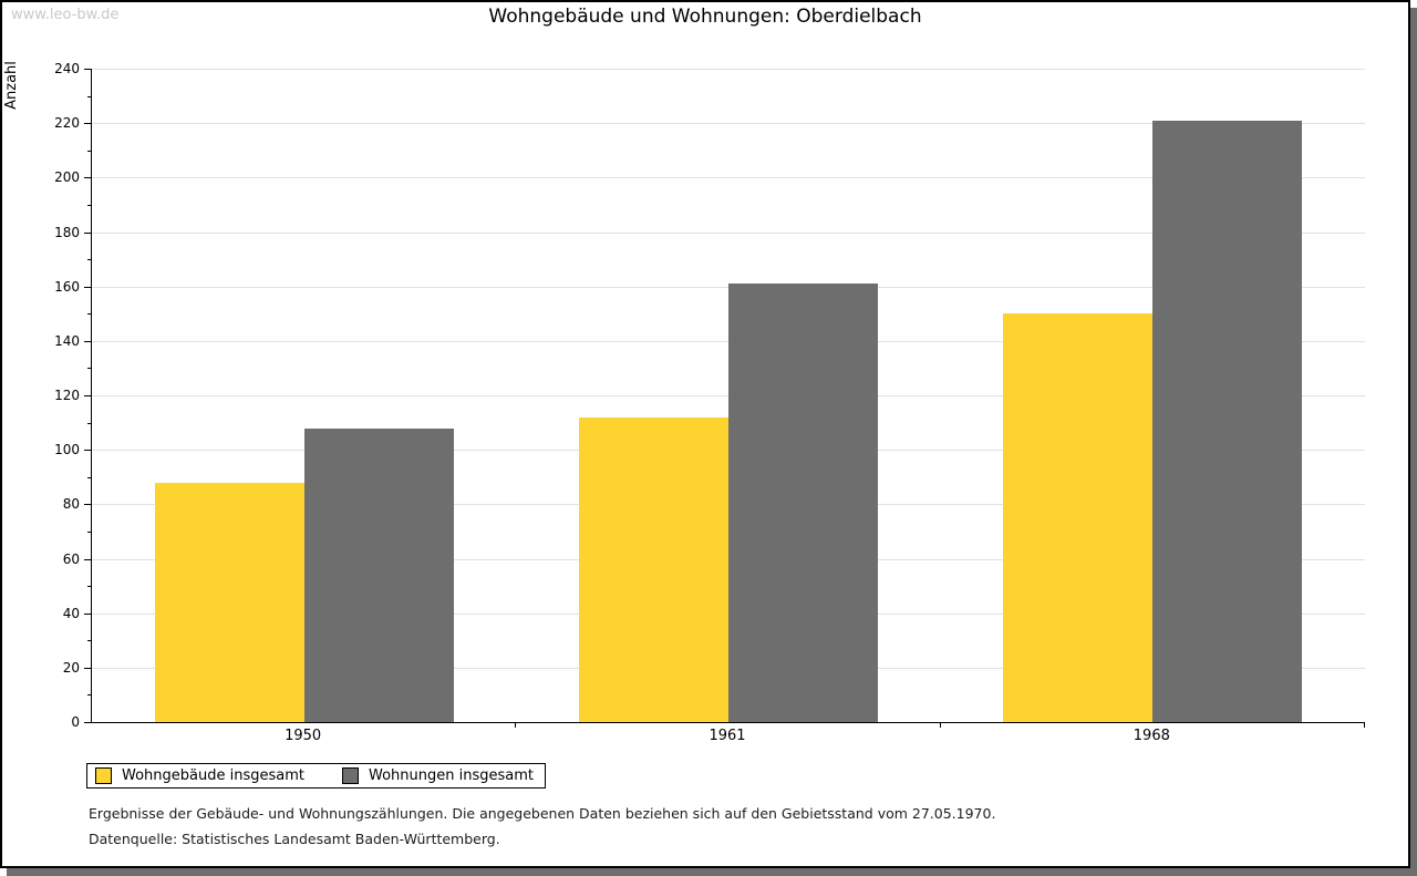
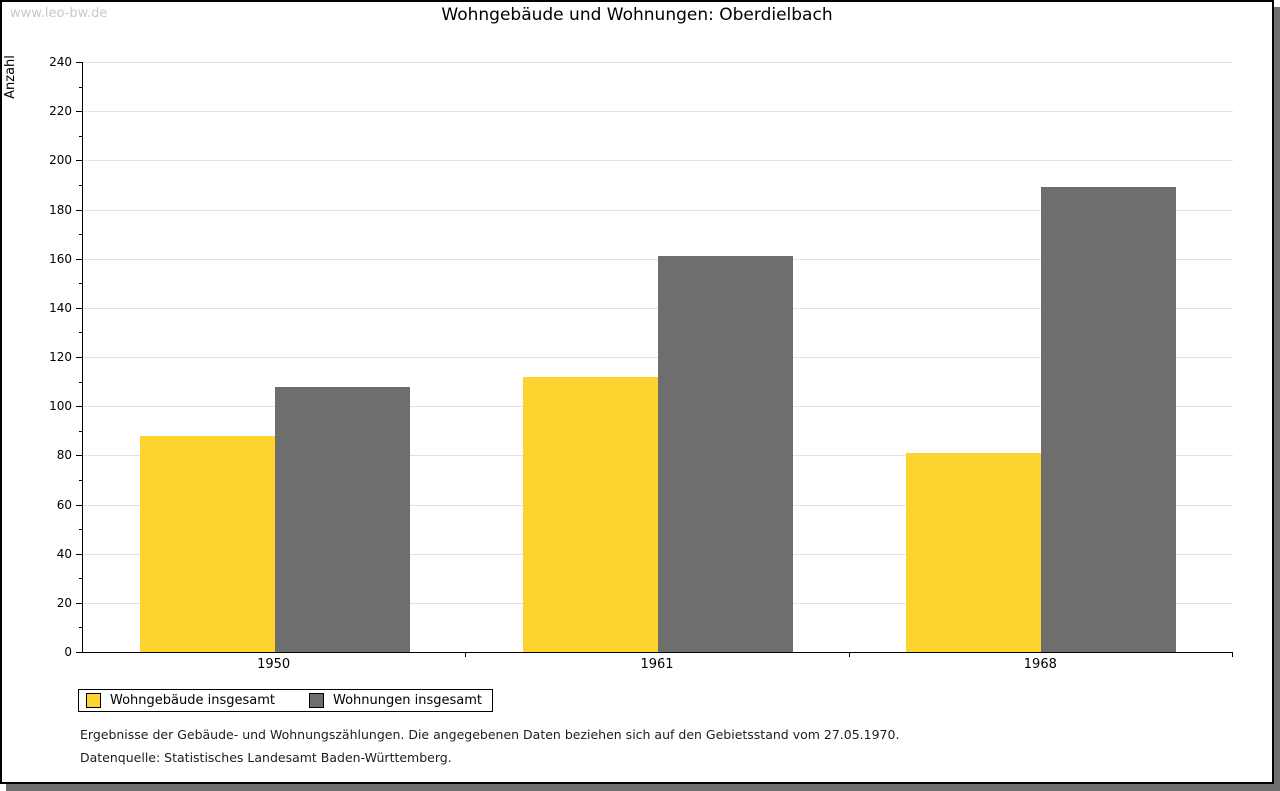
Wohngebäude insgesamt/1968: 150 -> 81
Wohnungen insgesamt/1968: 221 -> 189
